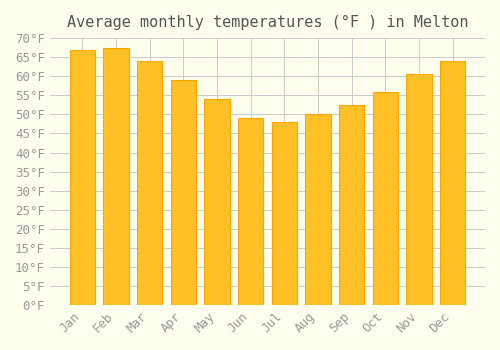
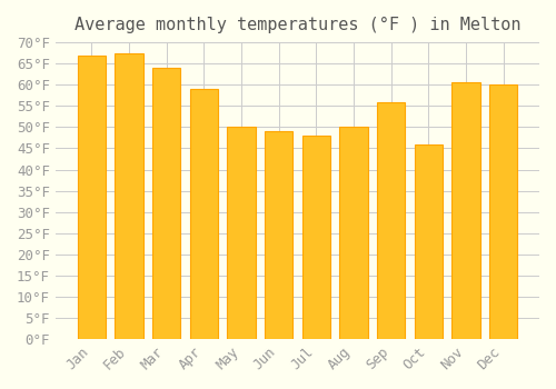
May: 54.0°F -> 50.0°F
Sep: 52.5°F -> 56.0°F
Oct: 56.0°F -> 46.0°F
Dec: 64.0°F -> 60.0°F
